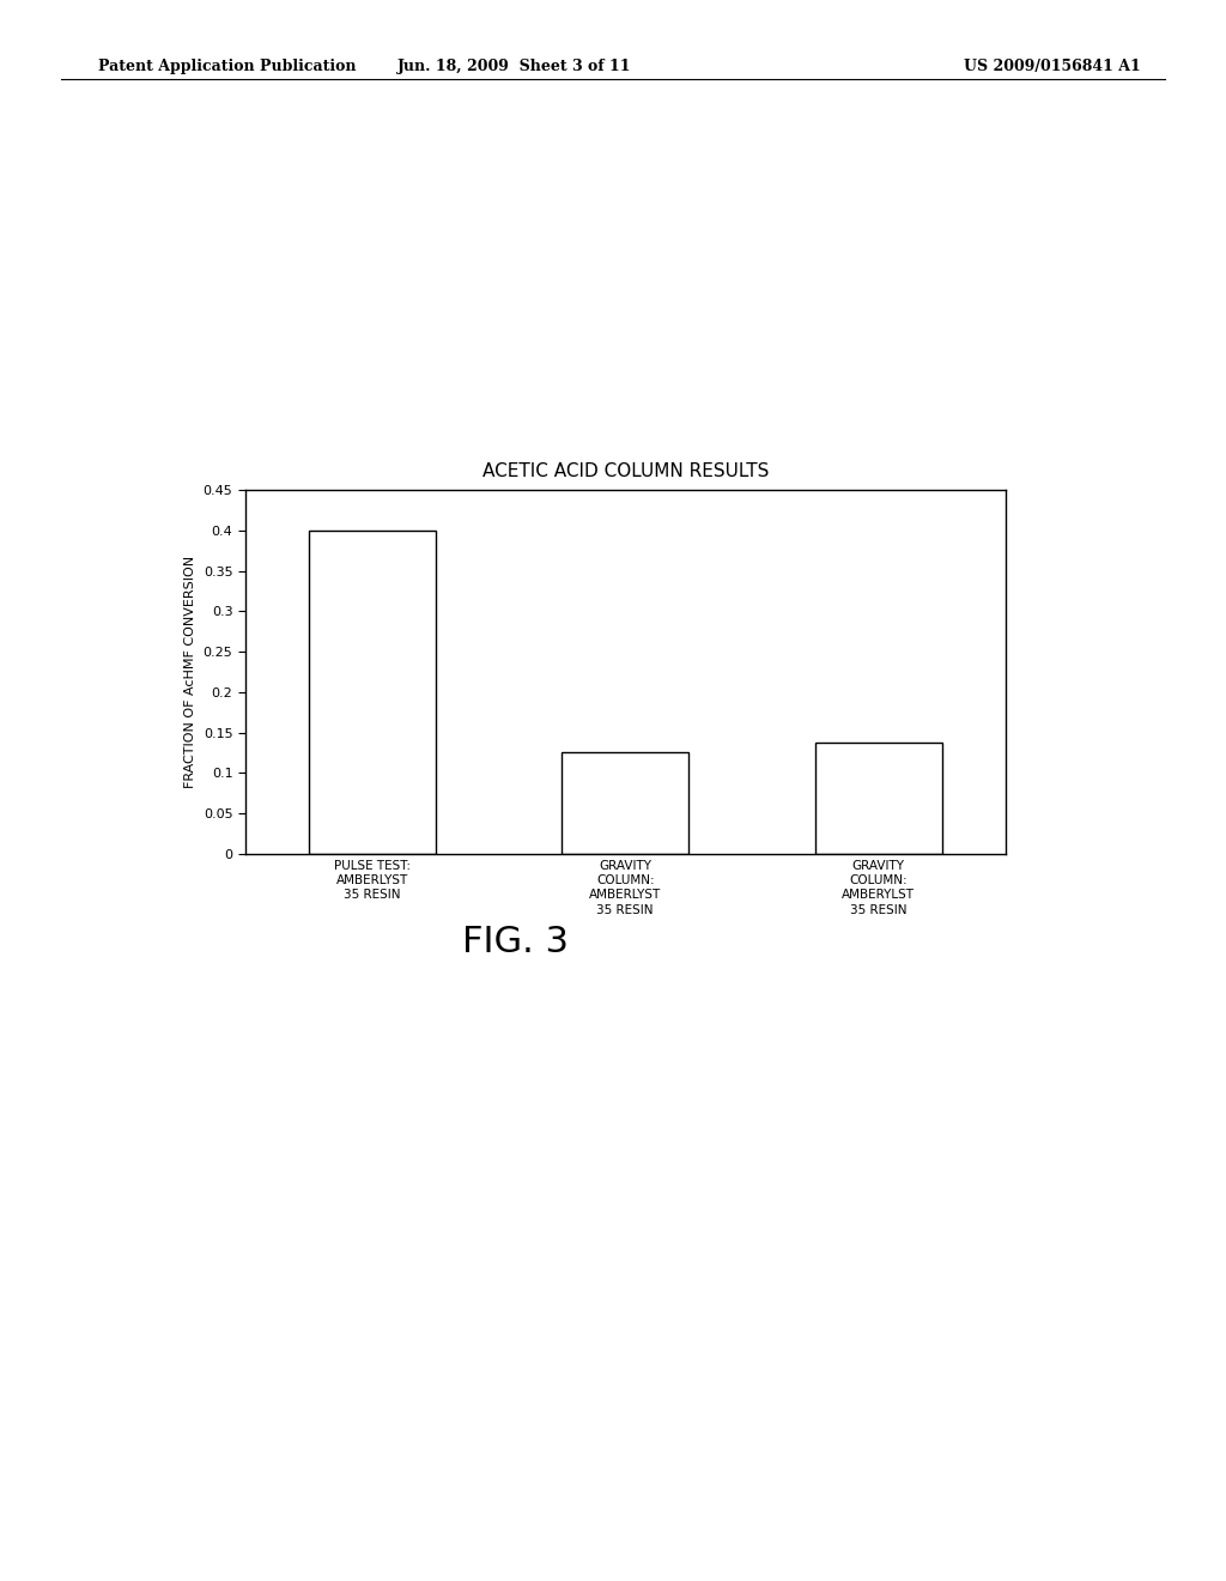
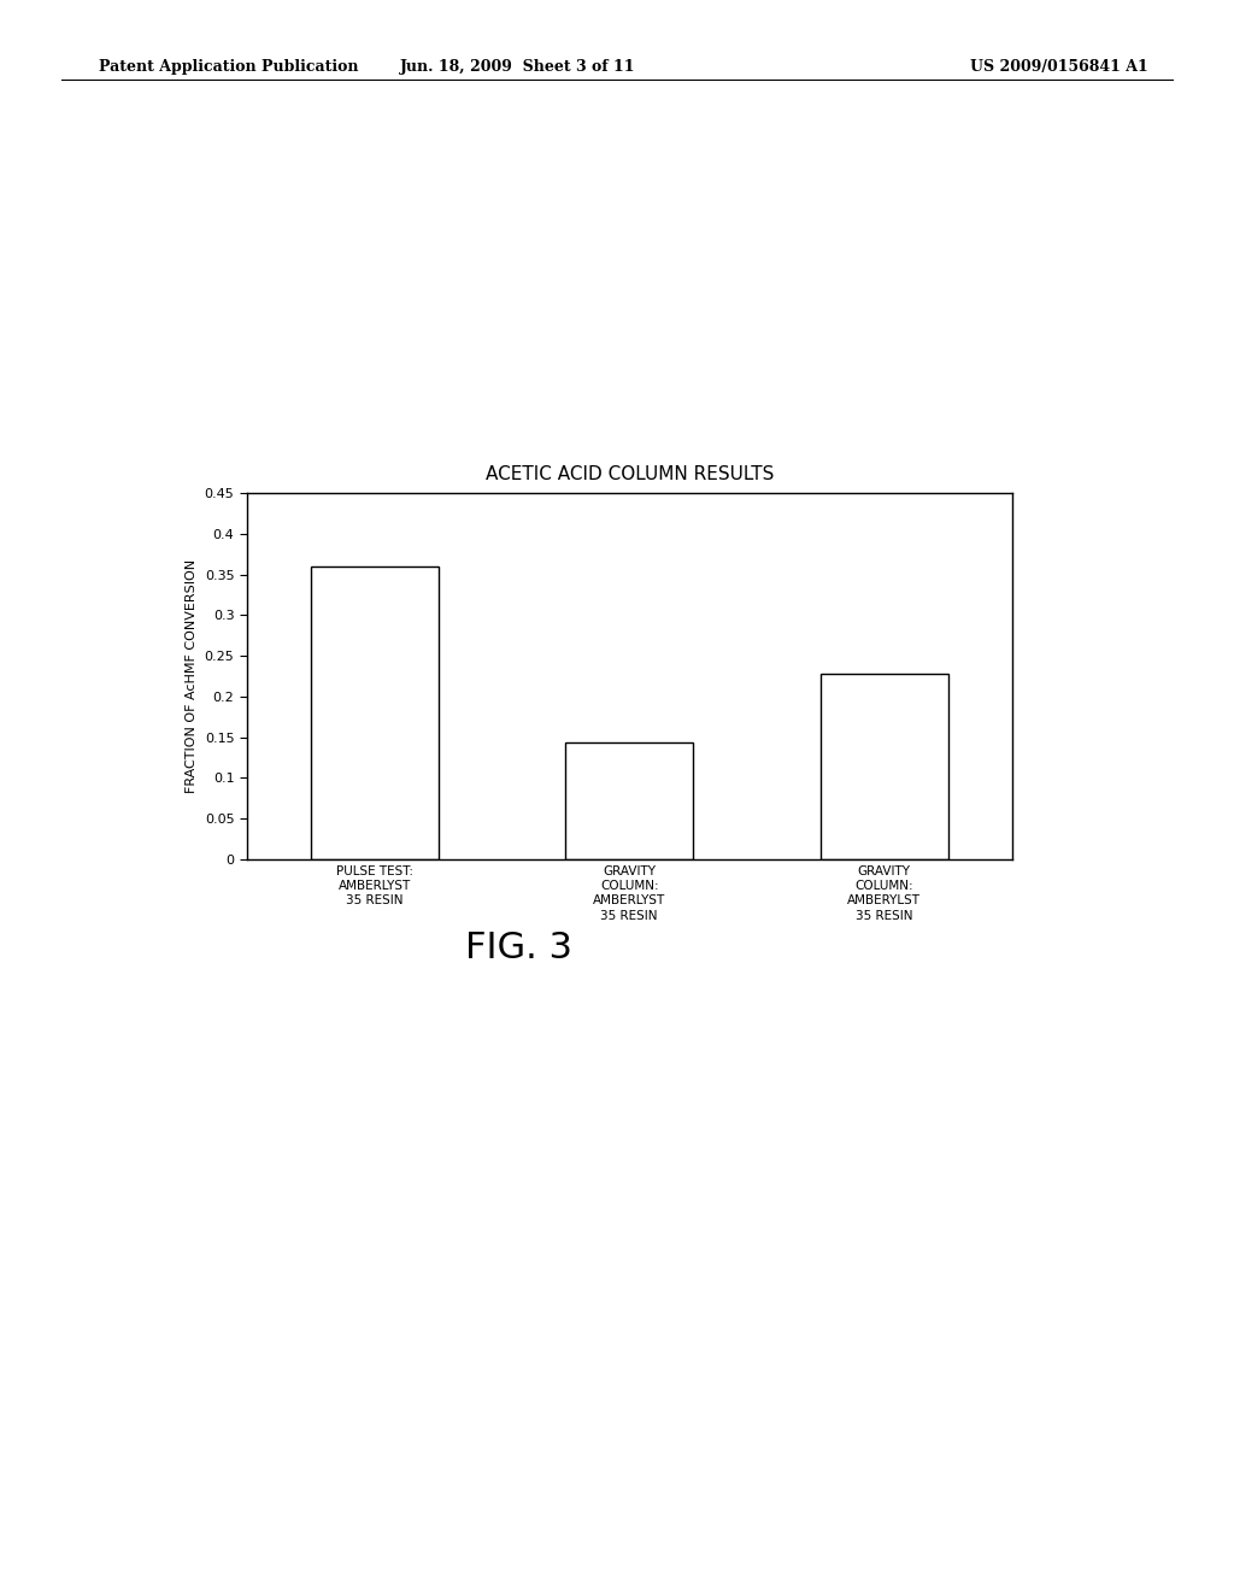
PULSE TEST: AMBERLYST 35 RESIN: 0.400 -> 0.360
GRAVITY COLUMN: AMBERLYST 35 RESIN: 0.125 -> 0.144
GRAVITY COLUMN: AMBERYLST 35 RESIN: 0.138 -> 0.228
